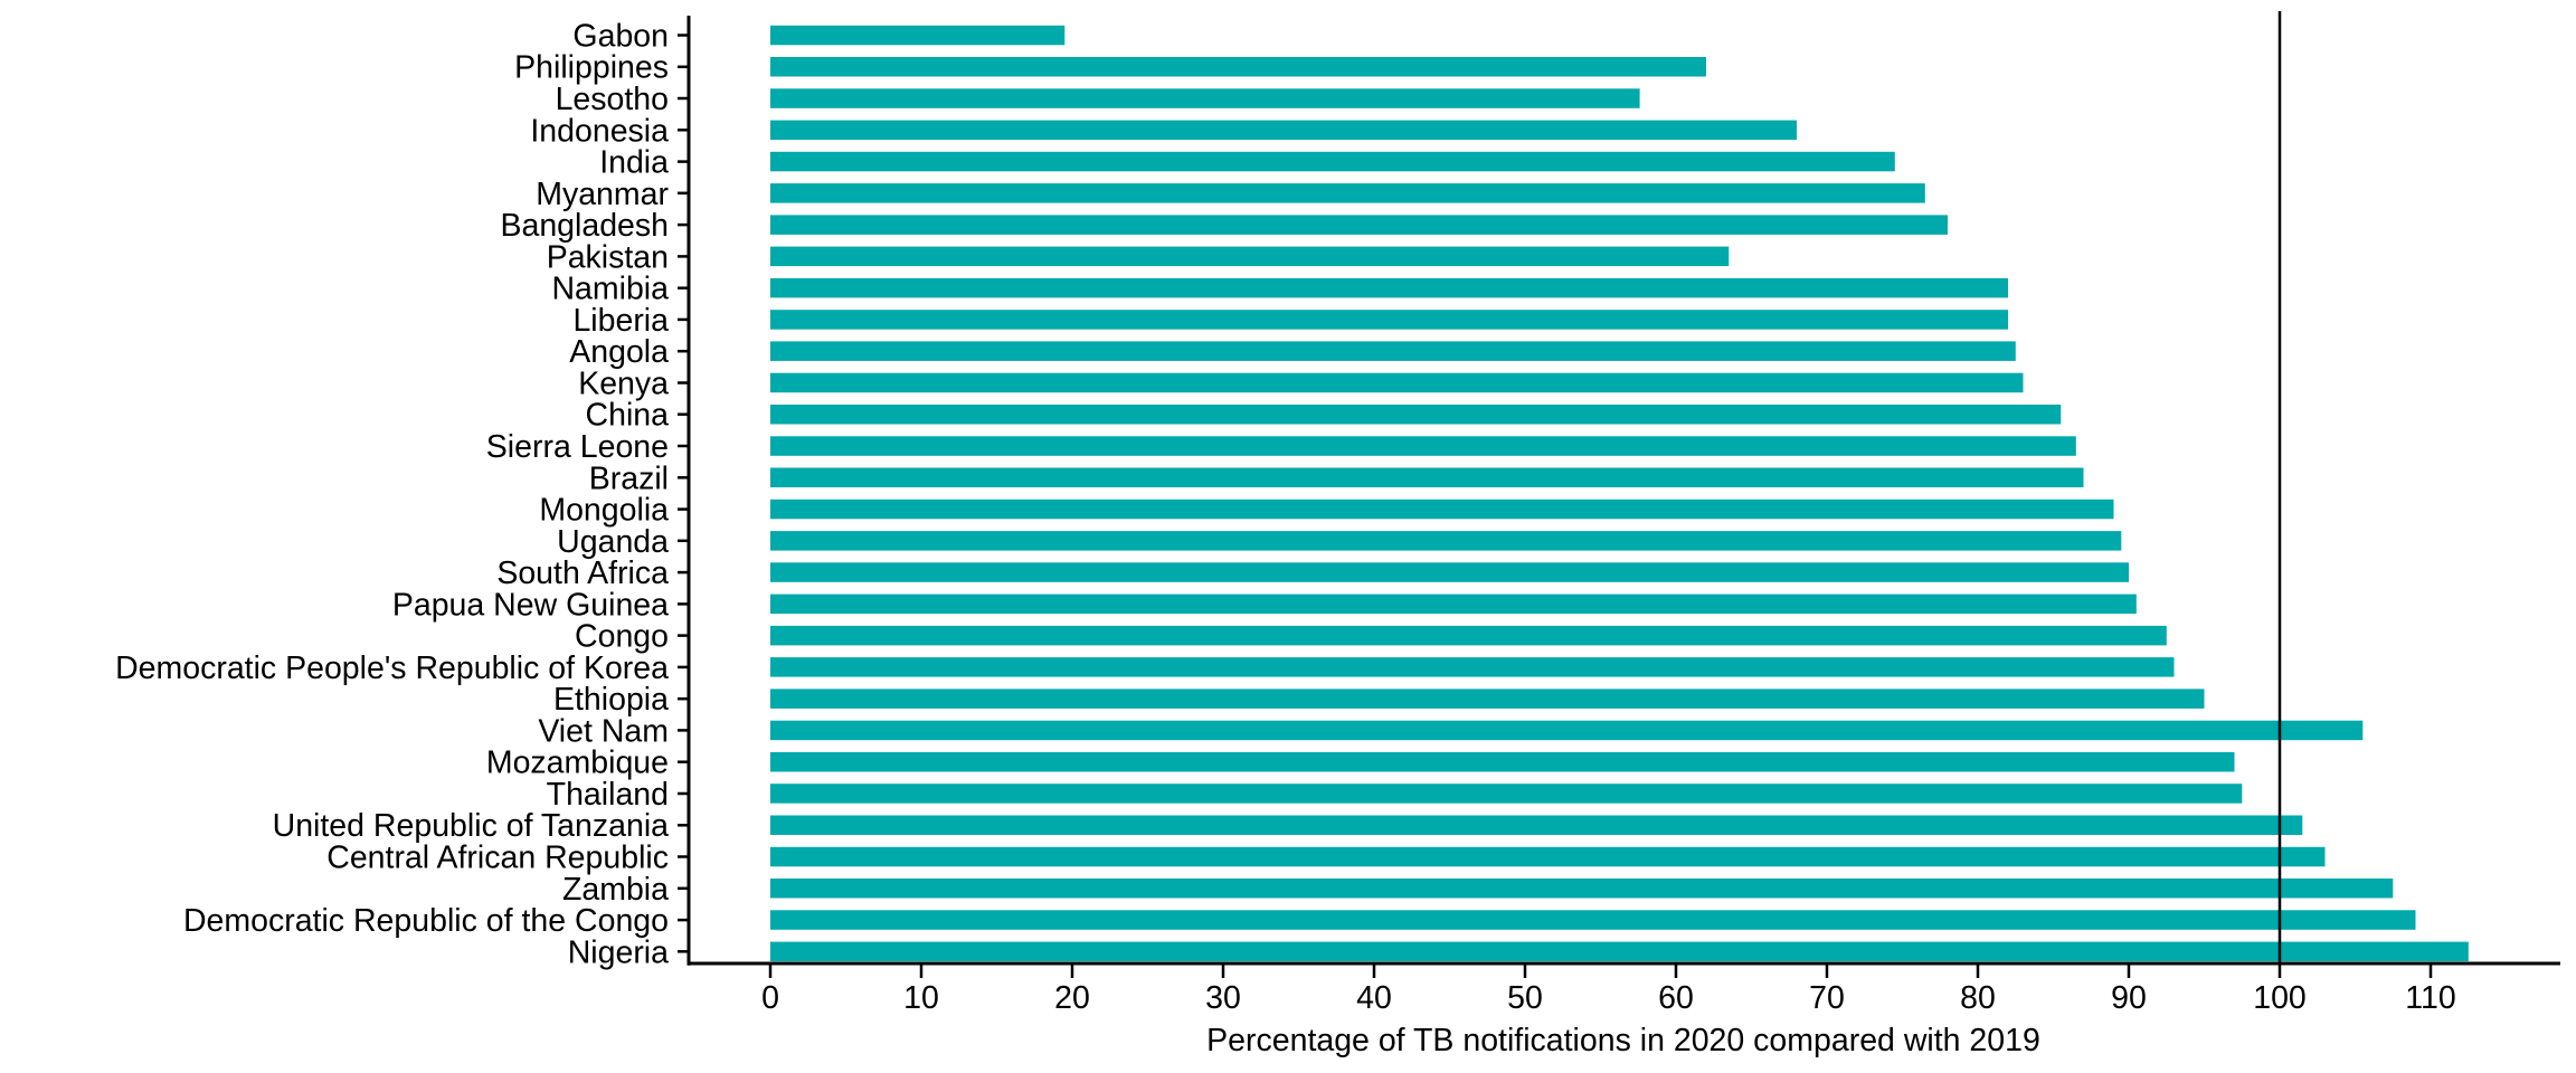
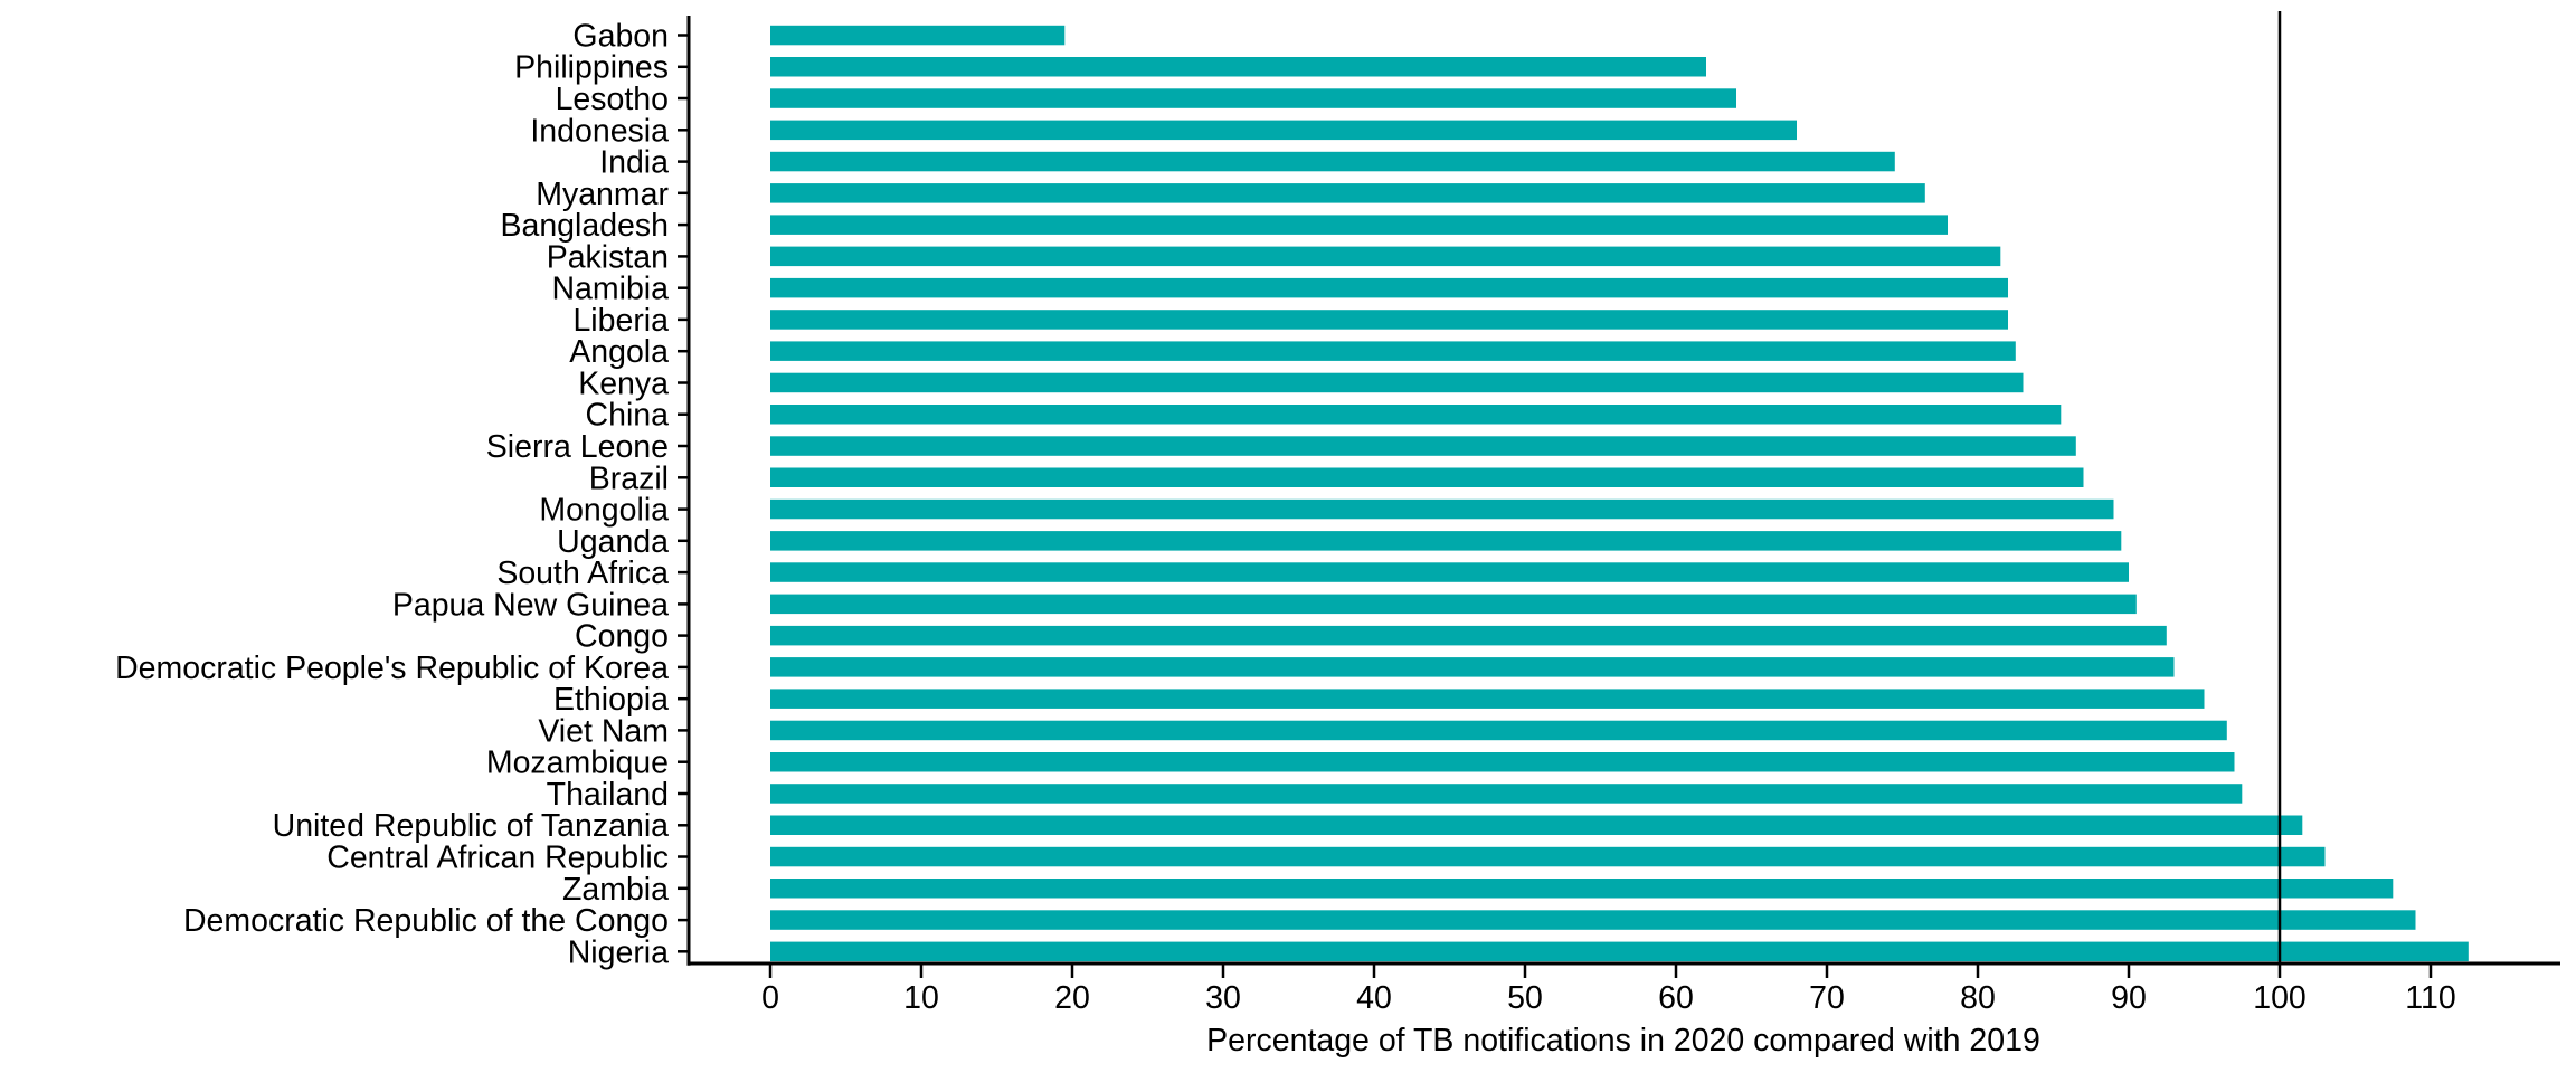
Lesotho: 57.6 -> 64.0
Pakistan: 63.5 -> 81.5
Viet Nam: 105.5 -> 96.5
